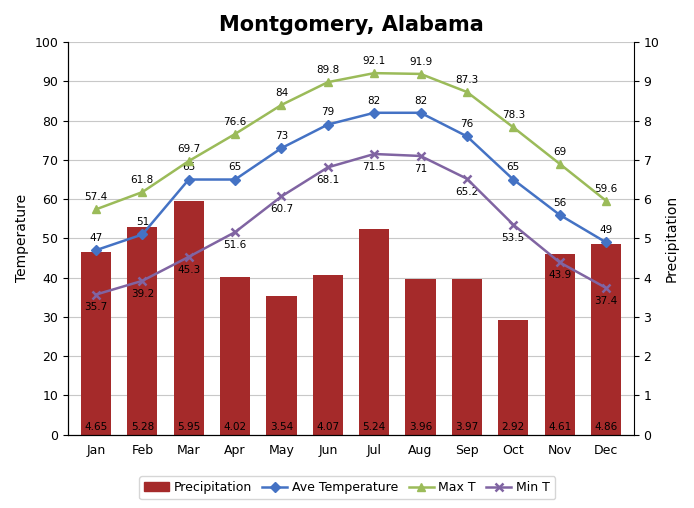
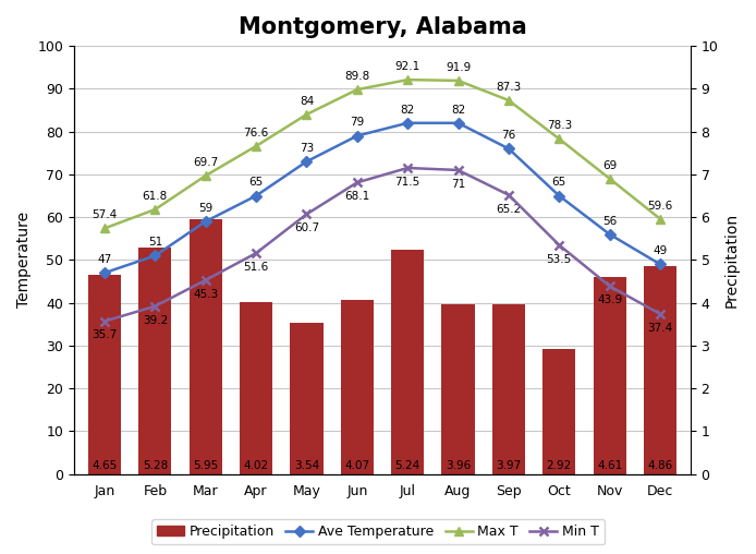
Ave Temperature/Mar: 65 -> 59
